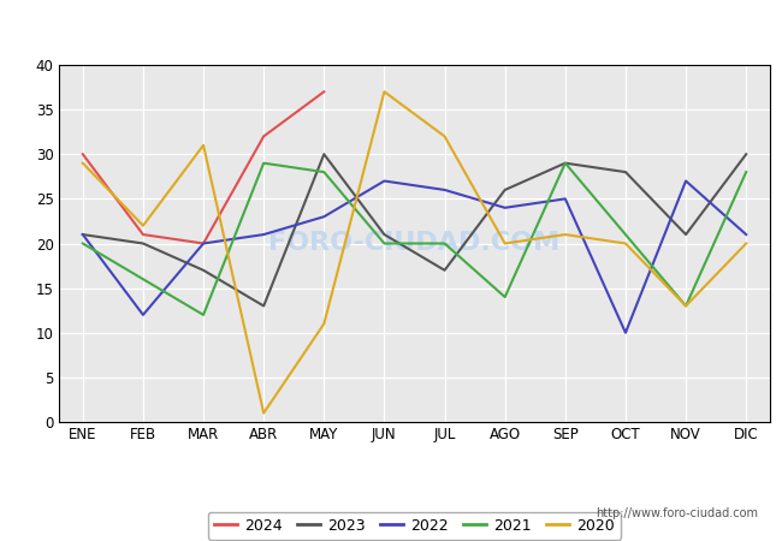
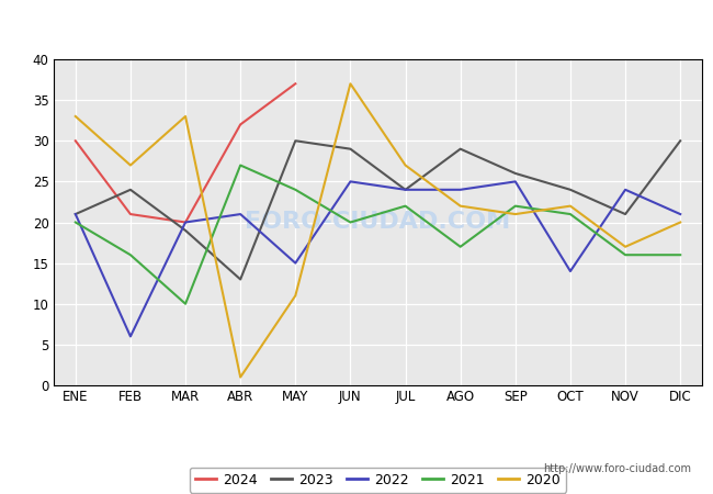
2020/ENE: 29 -> 33
2023/FEB: 20 -> 24
2022/FEB: 12 -> 6
2020/FEB: 22 -> 27
2023/MAR: 17 -> 19
2021/MAR: 12 -> 10
2020/MAR: 31 -> 33
2021/ABR: 29 -> 27
2022/MAY: 23 -> 15
2021/MAY: 28 -> 24
2023/JUN: 21 -> 29
2022/JUN: 27 -> 25
2023/JUL: 17 -> 24
2022/JUL: 26 -> 24
2021/JUL: 20 -> 22
2020/JUL: 32 -> 27
2023/AGO: 26 -> 29
2021/AGO: 14 -> 17
2020/AGO: 20 -> 22
2023/SEP: 29 -> 26
2021/SEP: 29 -> 22
2023/OCT: 28 -> 24
2022/OCT: 10 -> 14
2020/OCT: 20 -> 22
2022/NOV: 27 -> 24
2021/NOV: 13 -> 16
2020/NOV: 13 -> 17
2021/DIC: 28 -> 16
